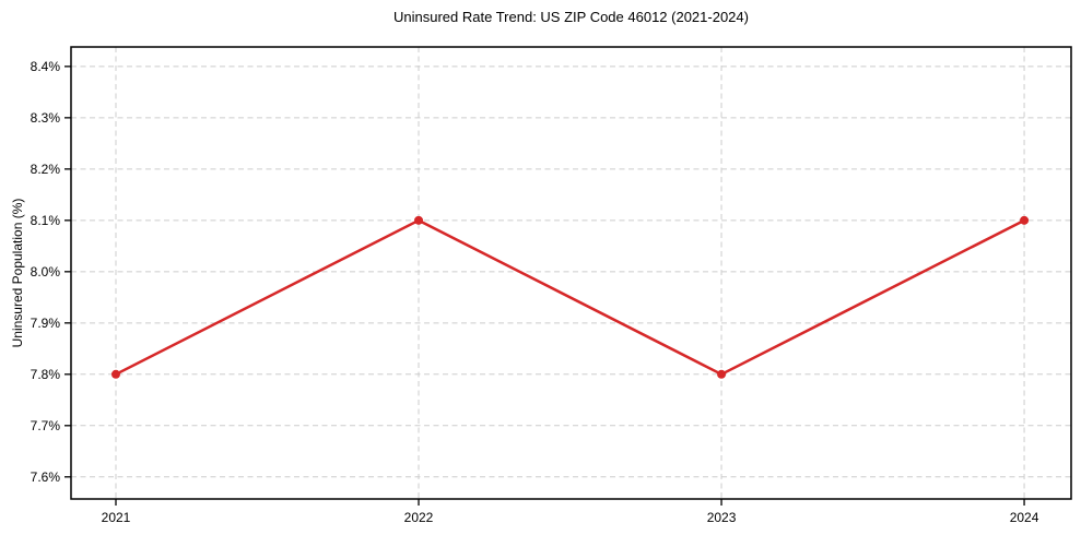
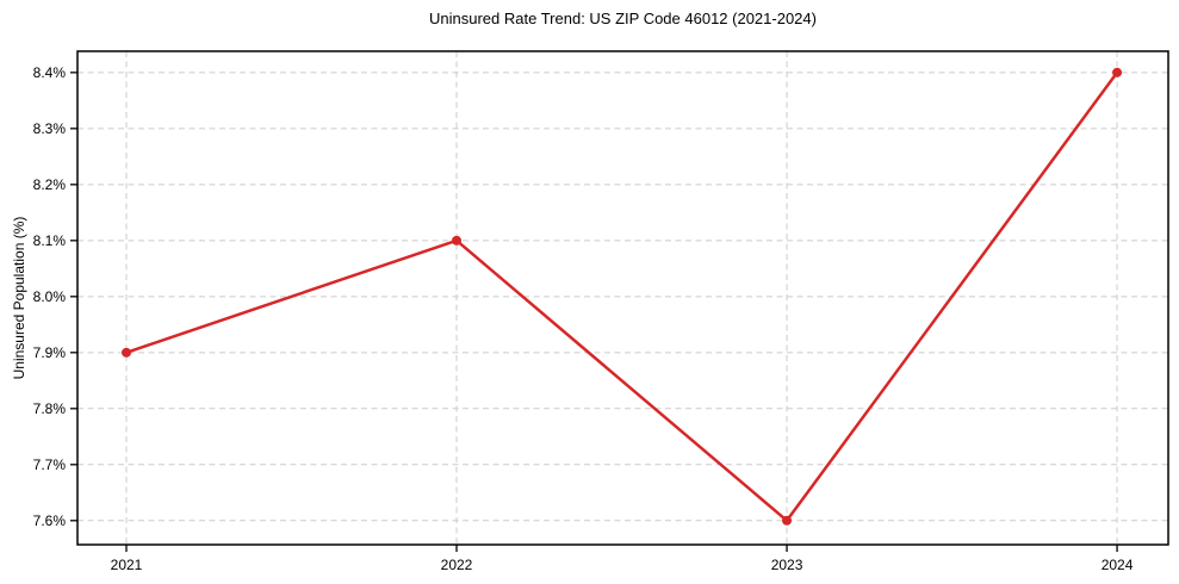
2021: 7.8% -> 7.9%
2023: 7.8% -> 7.6%
2024: 8.1% -> 8.4%
